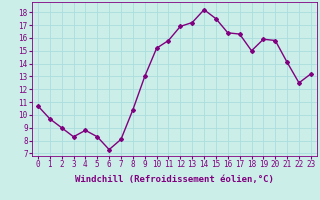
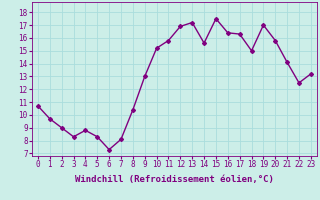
14: 18.2 -> 15.6
19: 15.9 -> 17.0
